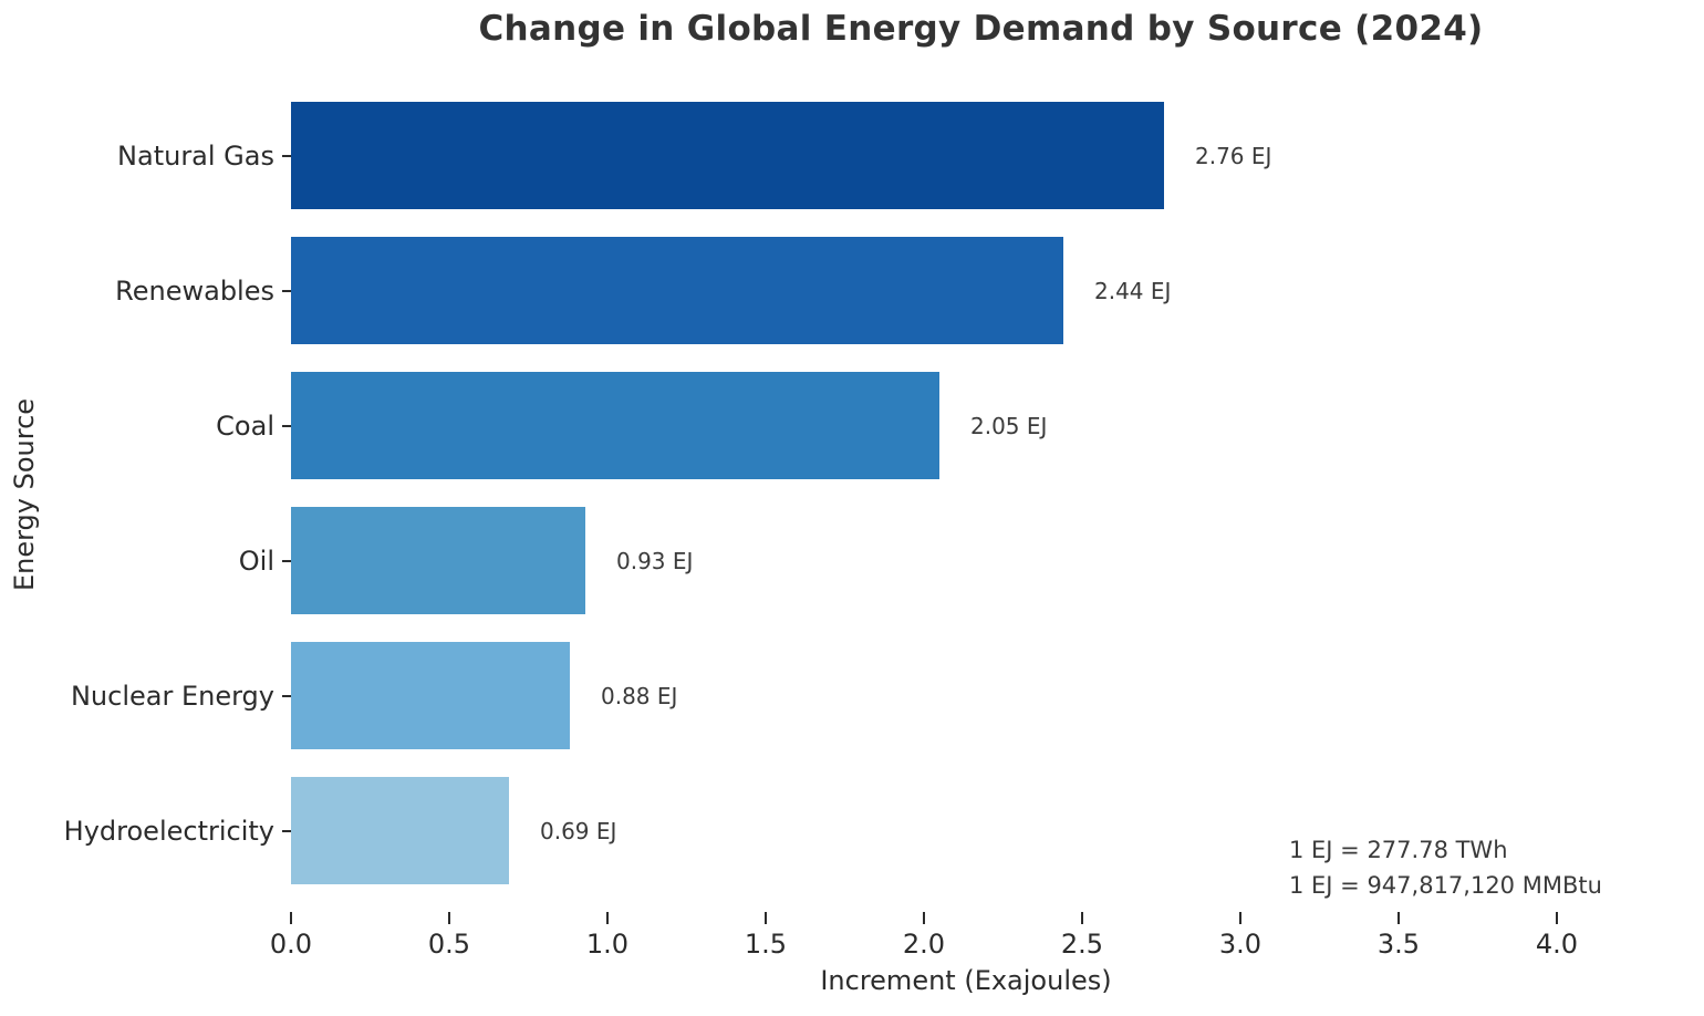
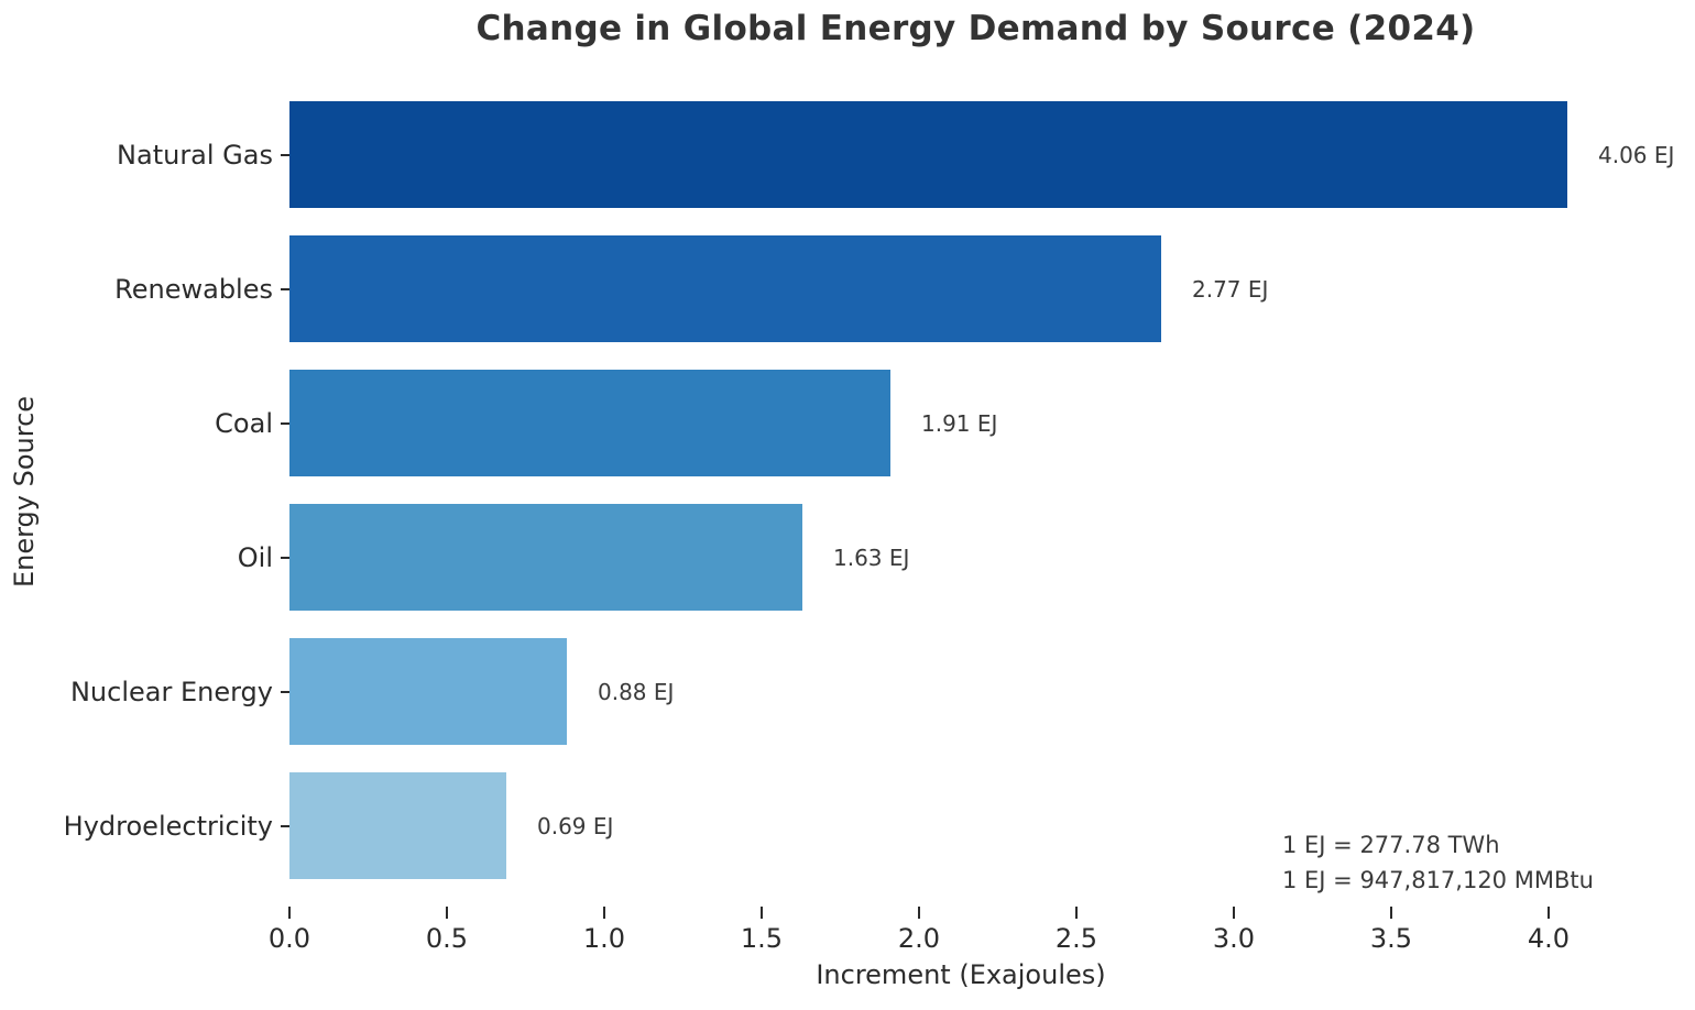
Natural Gas: 2.76 -> 4.06
Renewables: 2.44 -> 2.77
Coal: 2.05 -> 1.91
Oil: 0.93 -> 1.63
